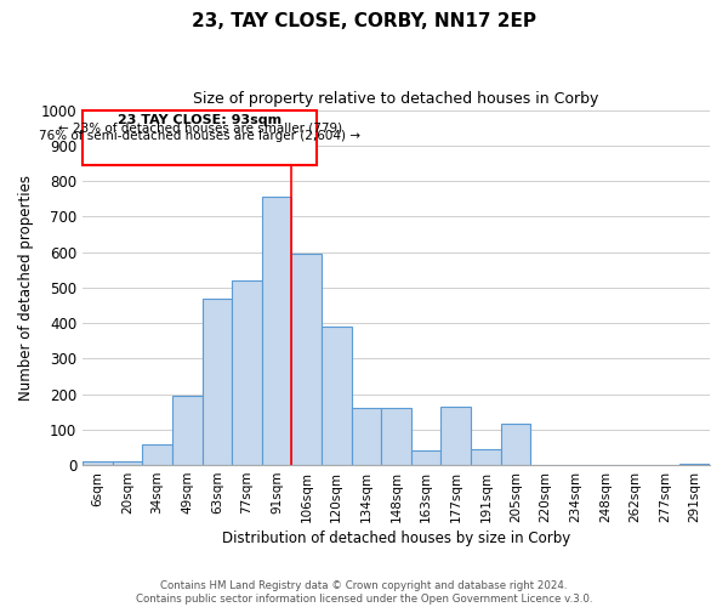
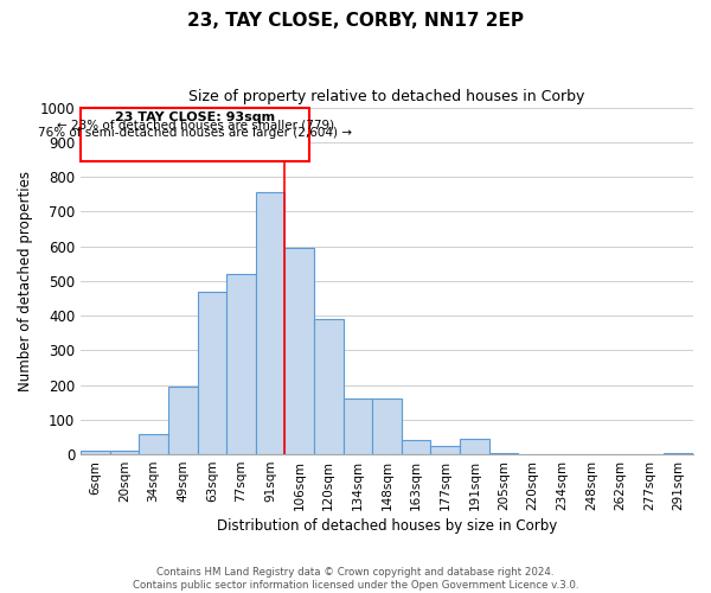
177sqm: 165 -> 25
205sqm: 115 -> 5
